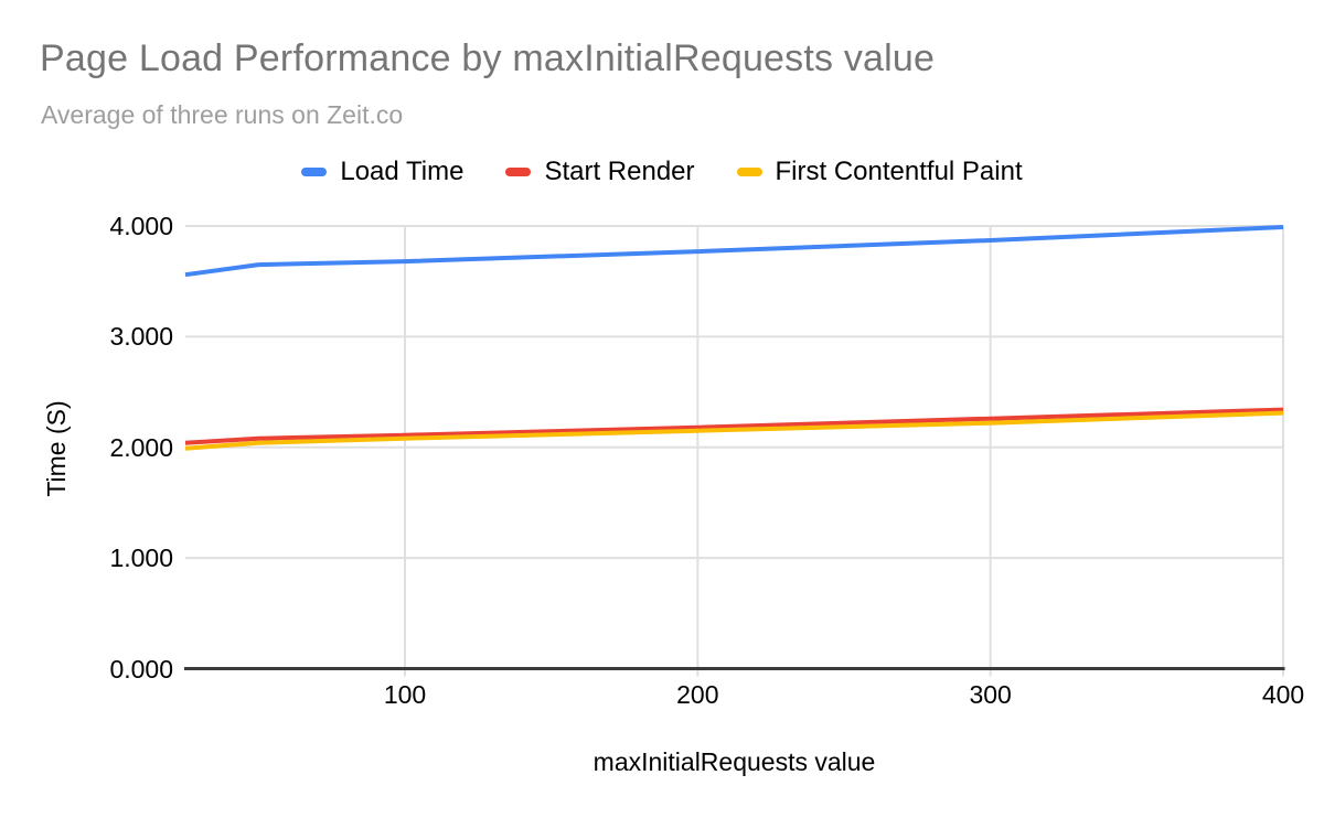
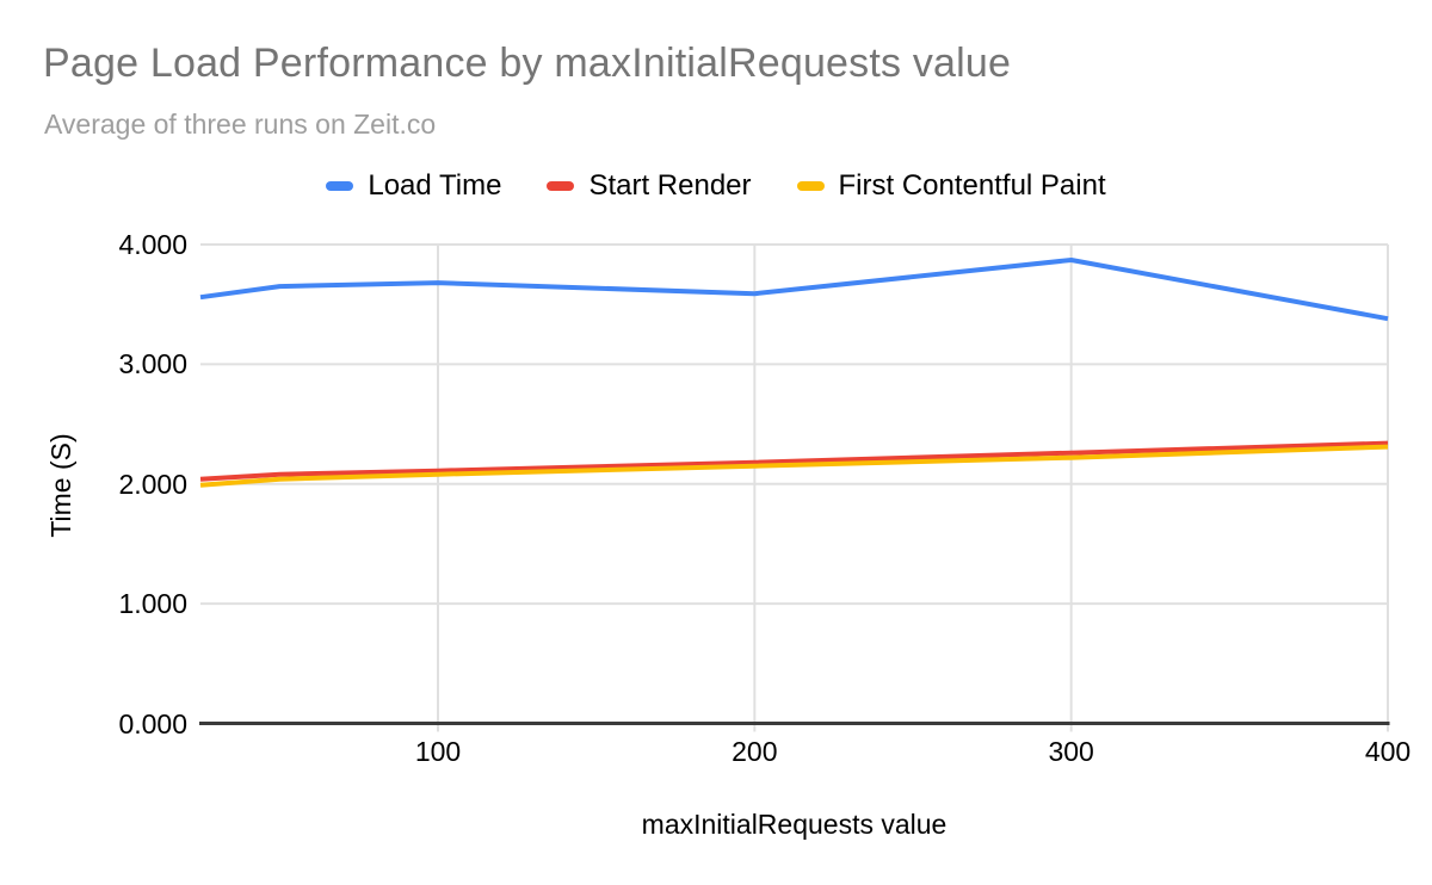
Load Time/200: 3.77 -> 3.59
Load Time/400: 3.99 -> 3.38
